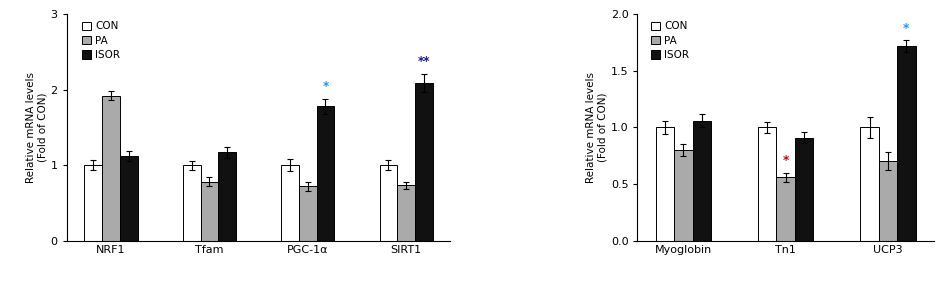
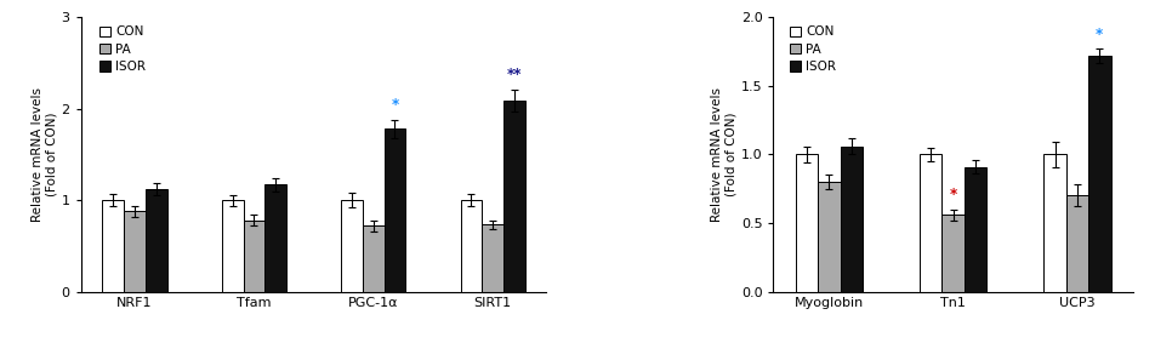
PA/NRF1: 1.92 -> 0.88
